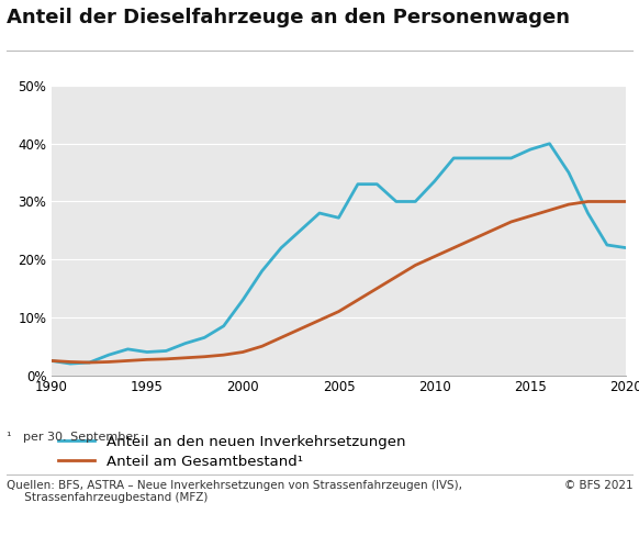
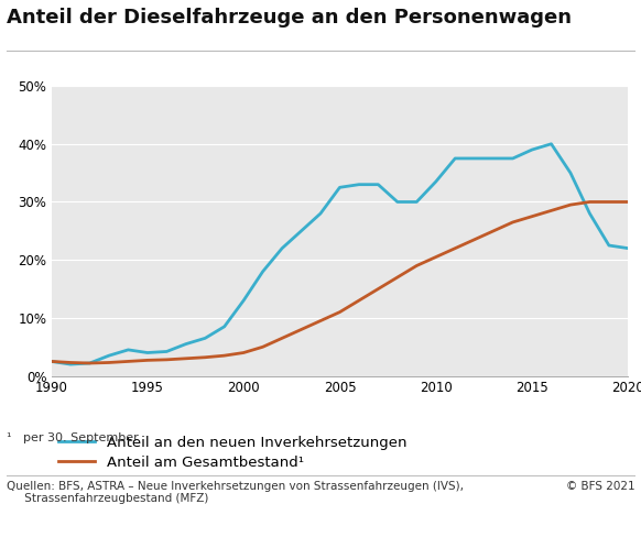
Anteil an den neuen Inverkehrsetzungen/2005: 27.2% -> 32.5%
